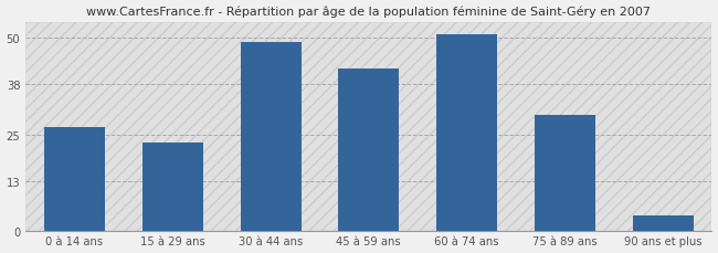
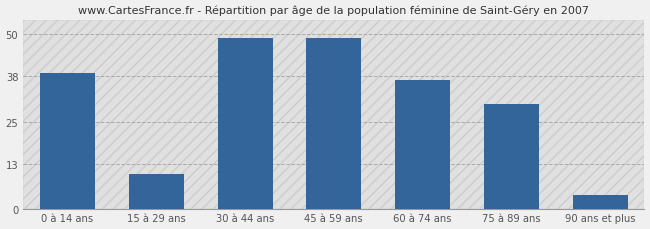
0 à 14 ans: 27 -> 39
15 à 29 ans: 23 -> 10
45 à 59 ans: 42 -> 49
60 à 74 ans: 51 -> 37
